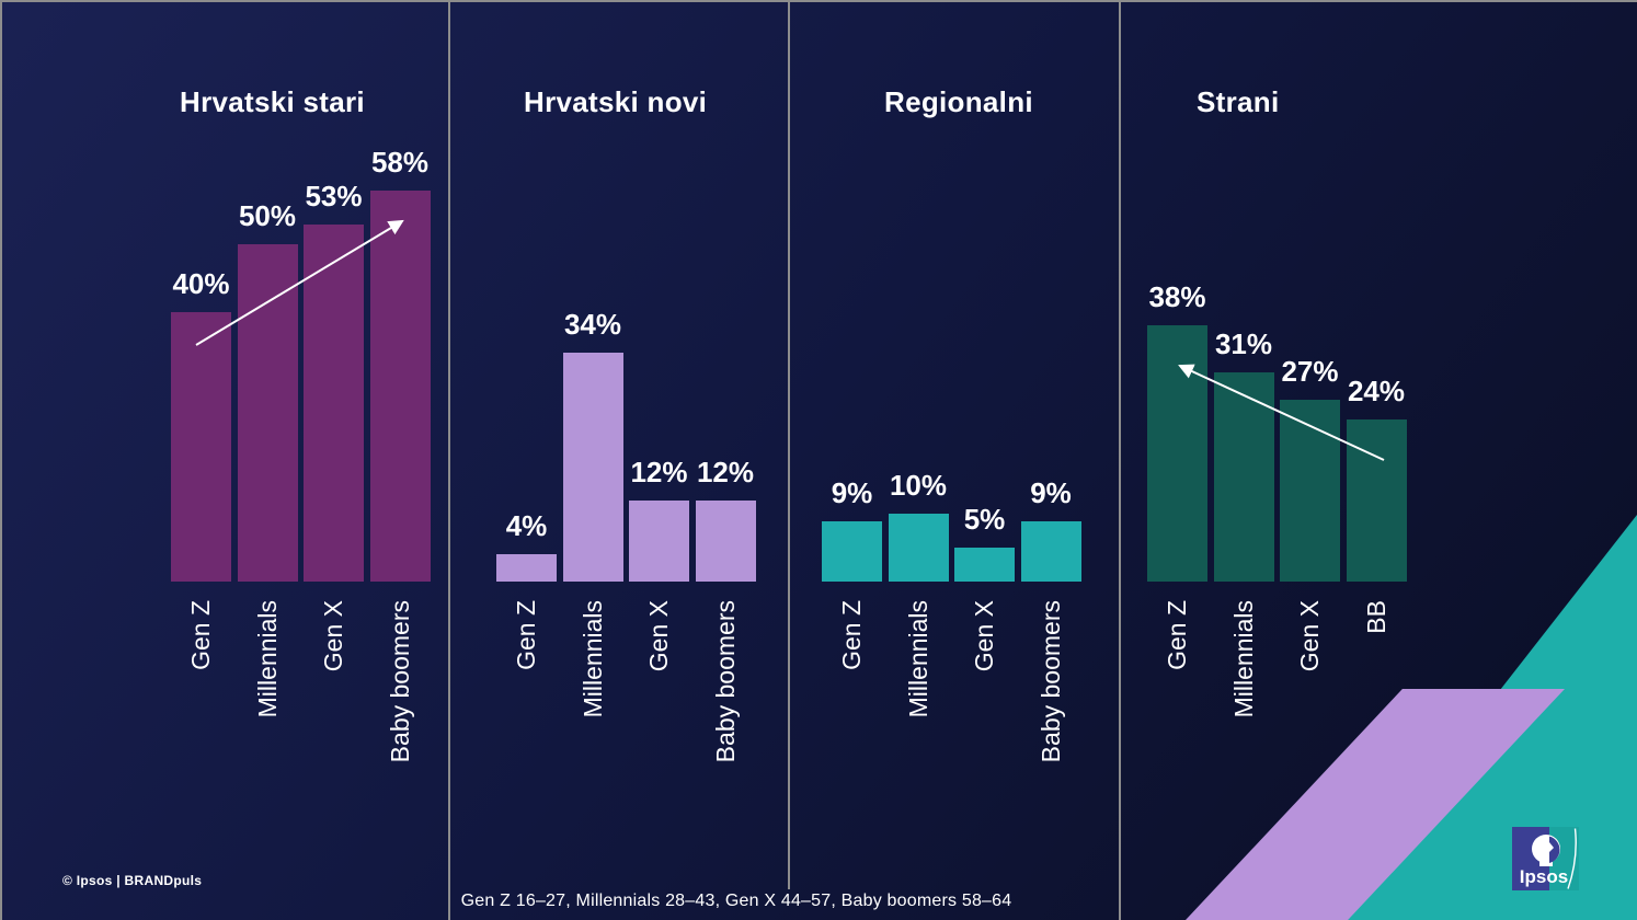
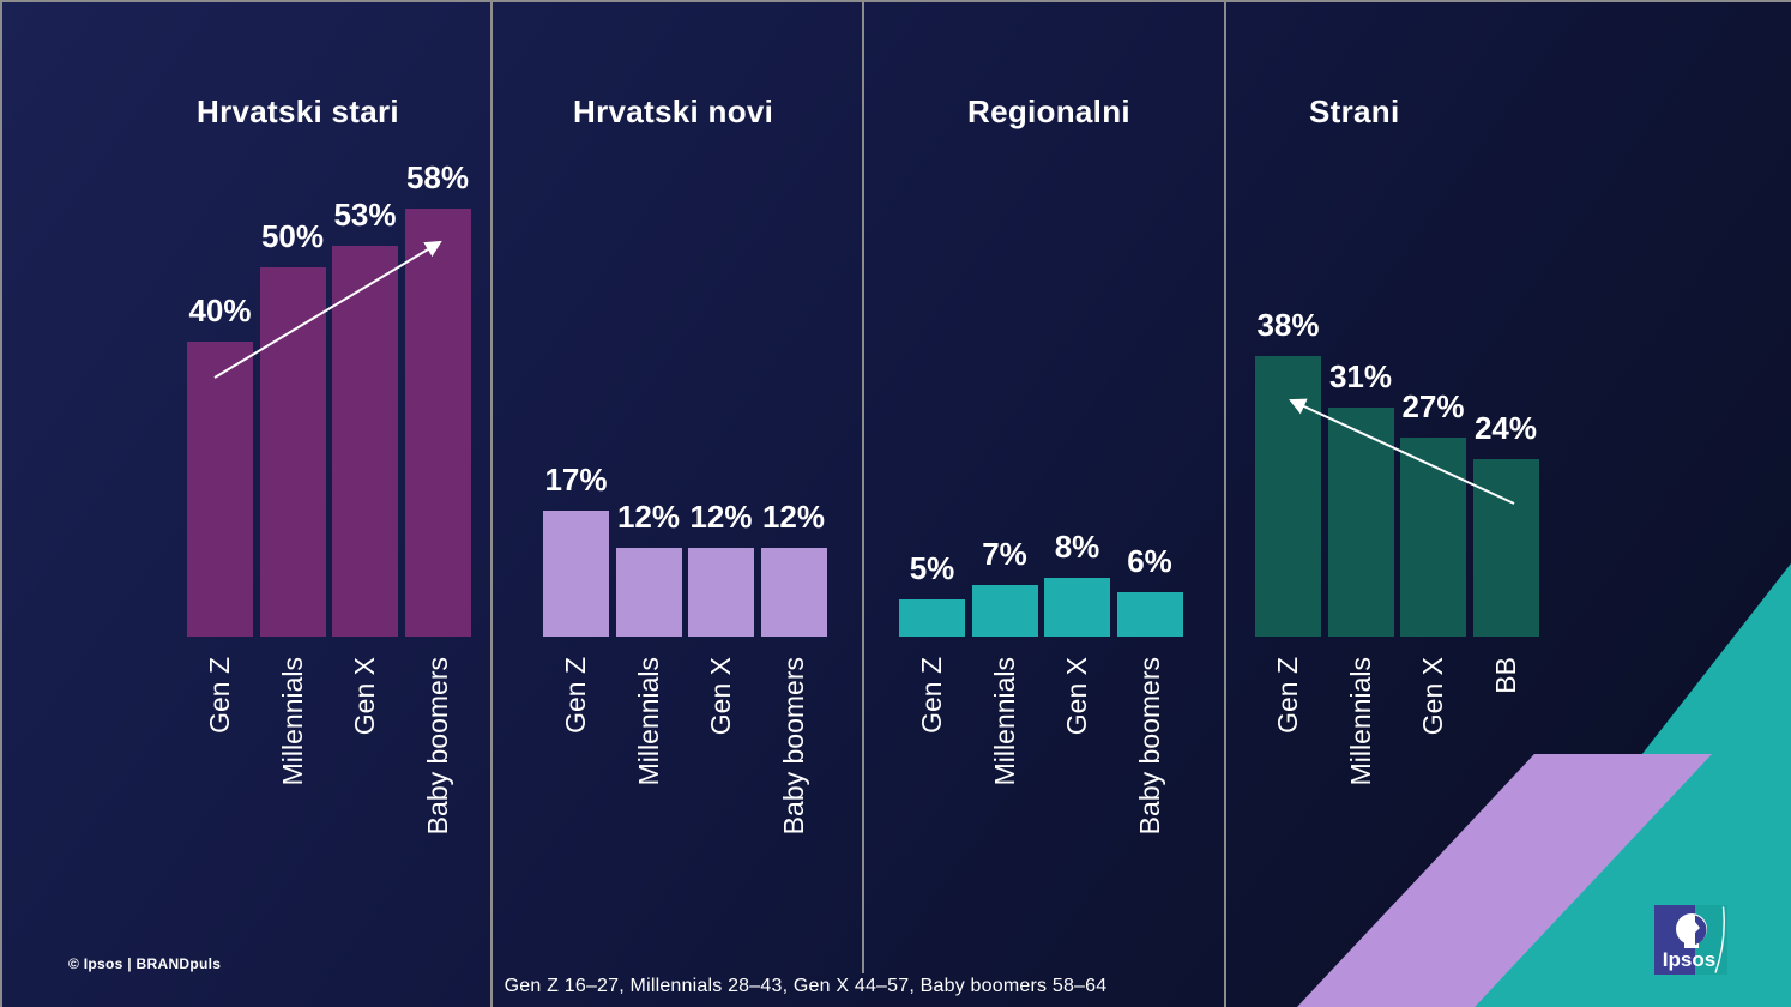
Hrvatski novi/Gen Z: 4% -> 17%
Hrvatski novi/Millennials: 34% -> 12%
Regionalni/Gen Z: 9% -> 5%
Regionalni/Millennials: 10% -> 7%
Regionalni/Gen X: 5% -> 8%
Regionalni/Baby boomers: 9% -> 6%
